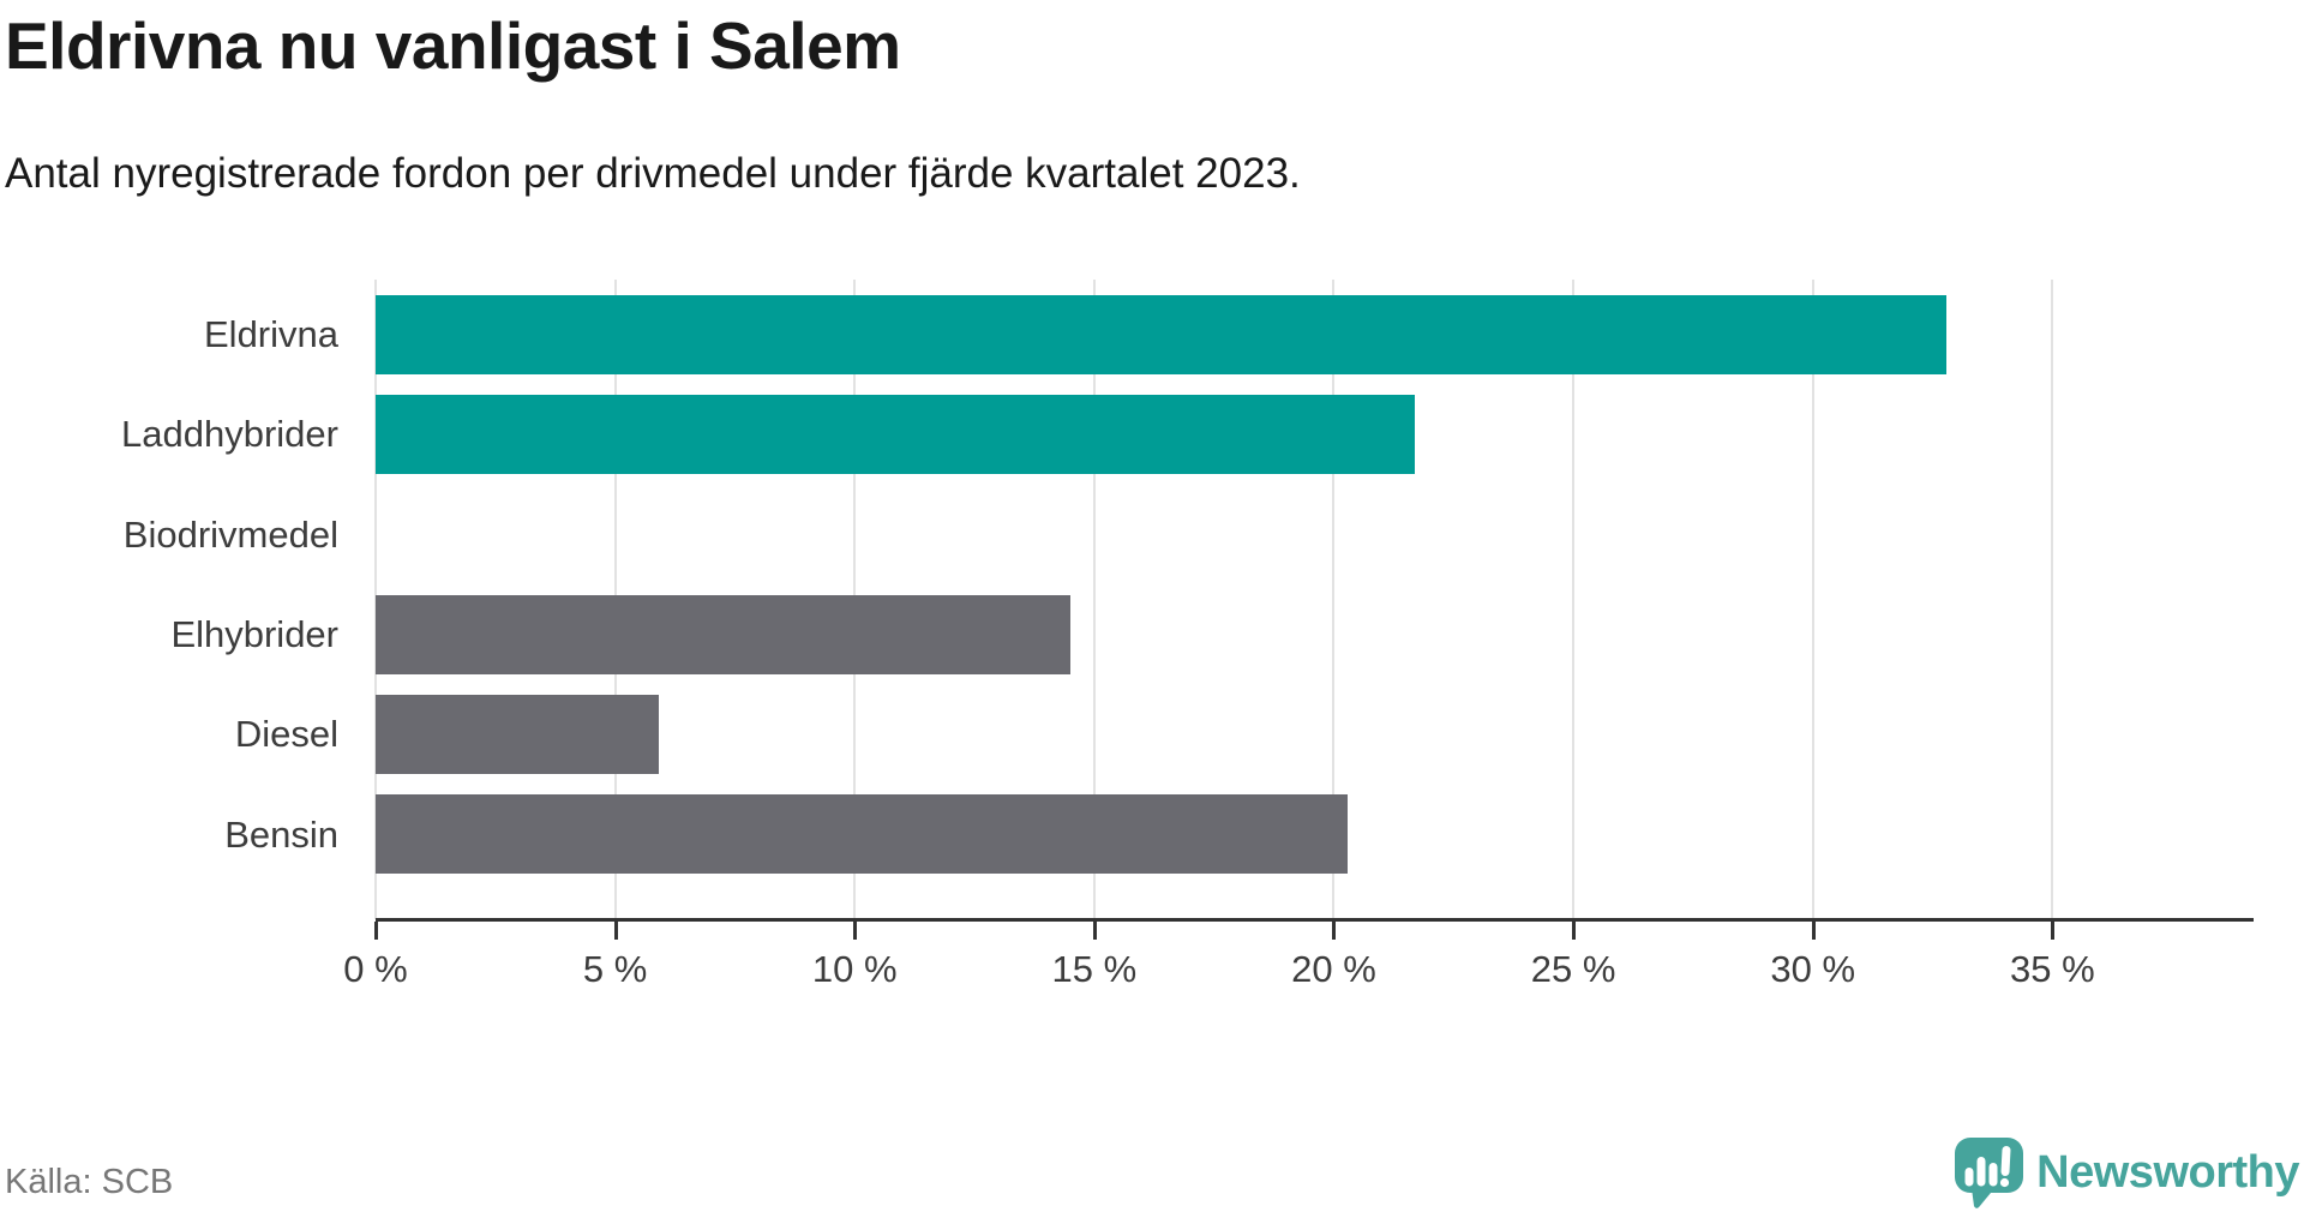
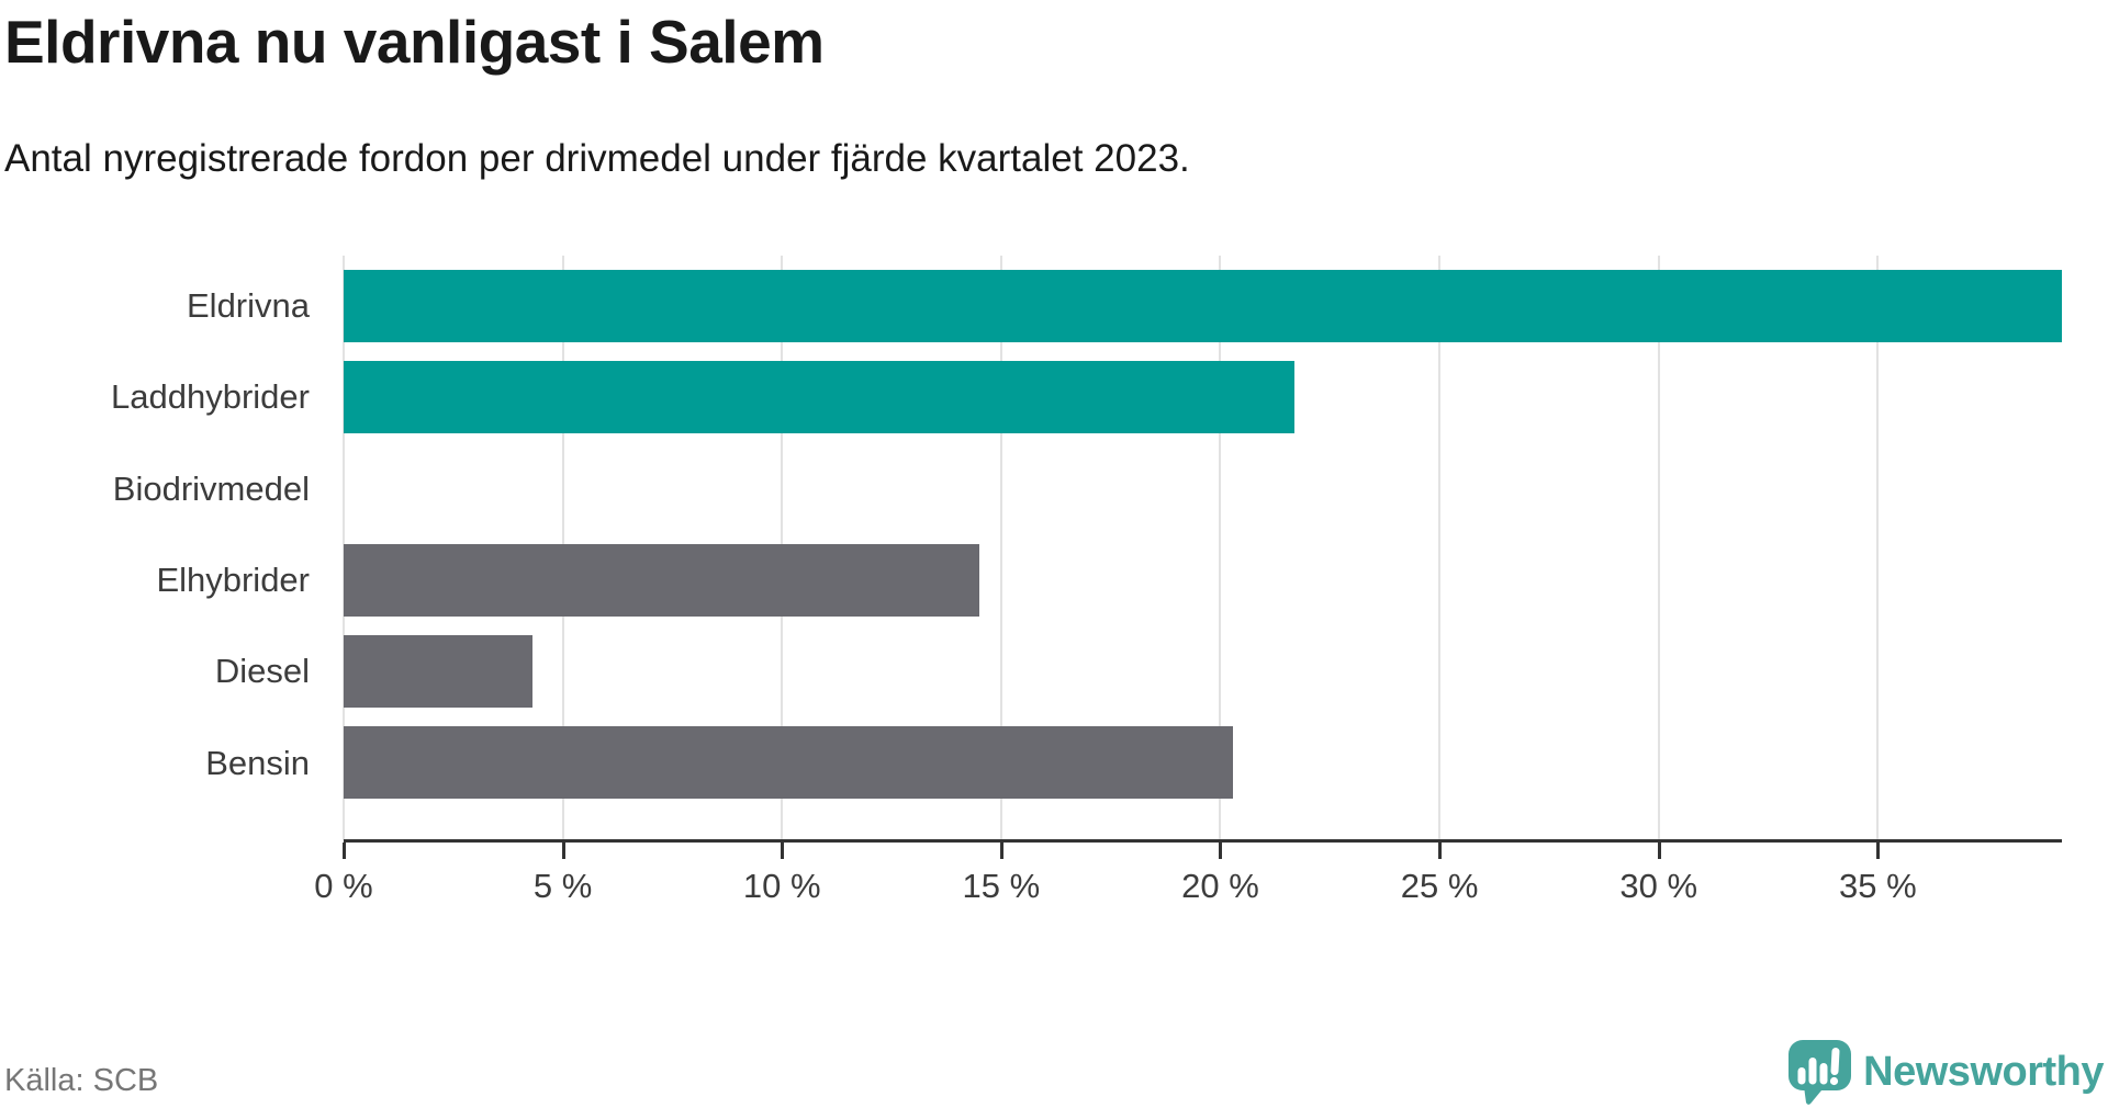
Eldrivna: 32.8% -> 39.2%
Diesel: 5.9% -> 4.3%
